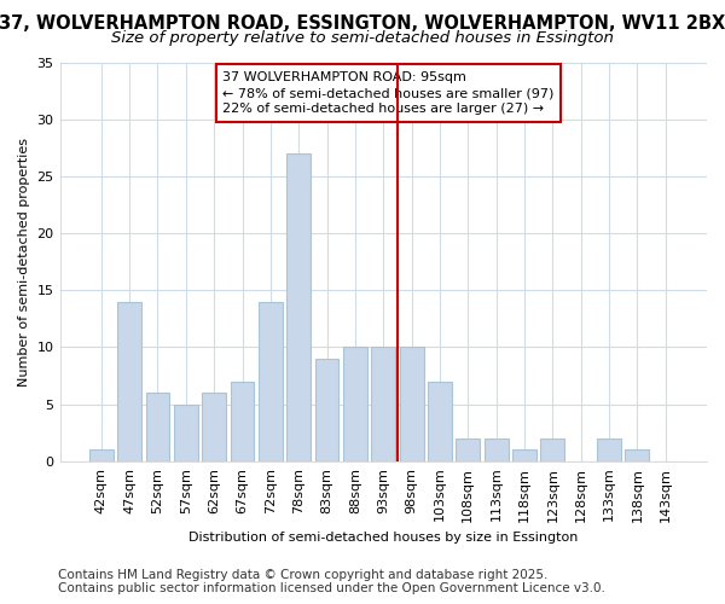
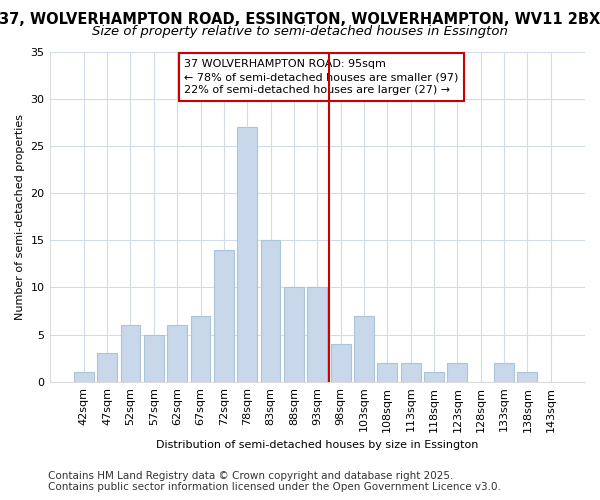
47sqm: 14 -> 3
83sqm: 9 -> 15
98sqm: 10 -> 4
